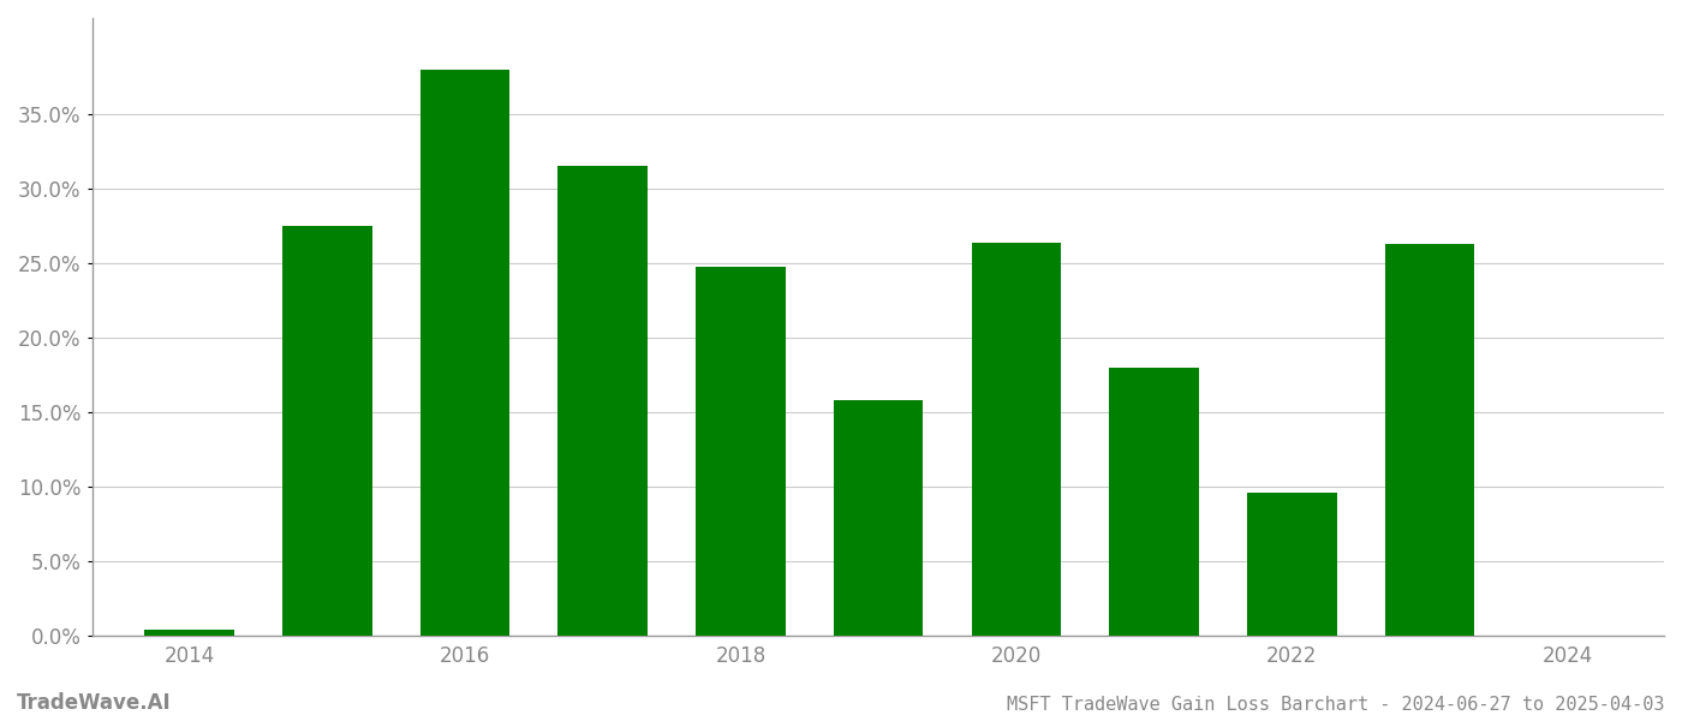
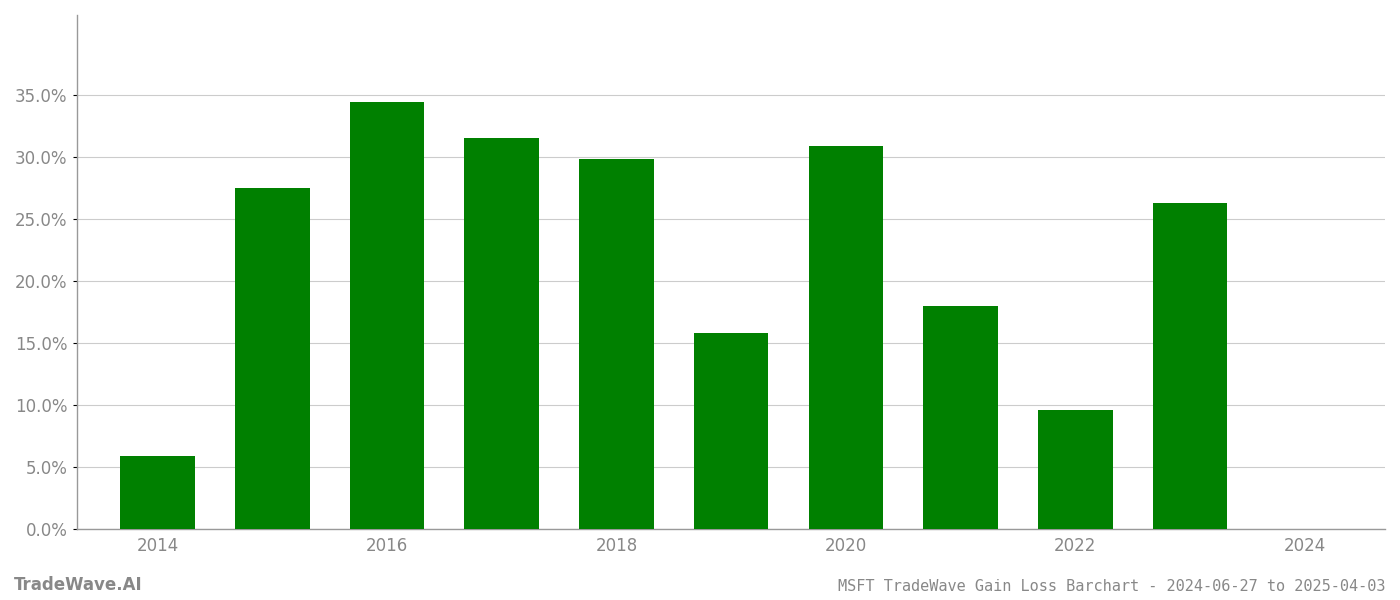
2014: 0.4% -> 5.9%
2016: 38.0% -> 34.5%
2018: 24.8% -> 29.9%
2020: 26.4% -> 30.9%
